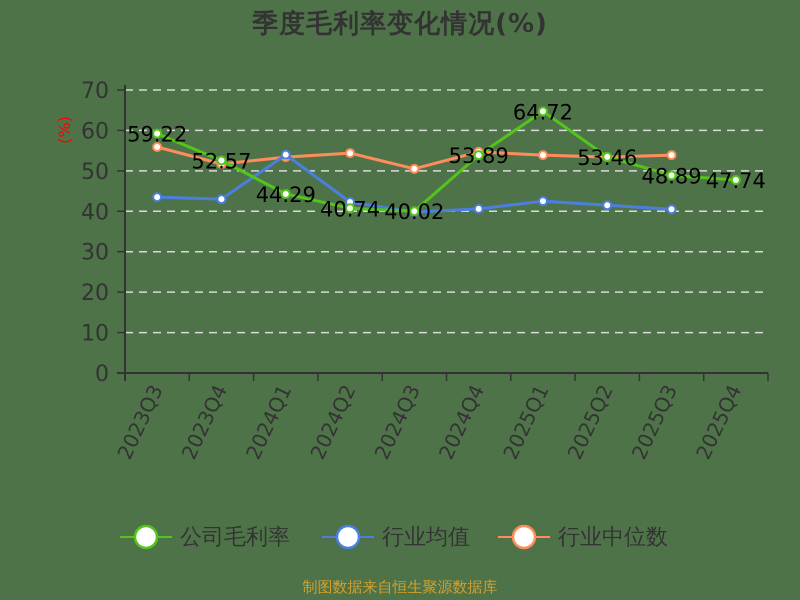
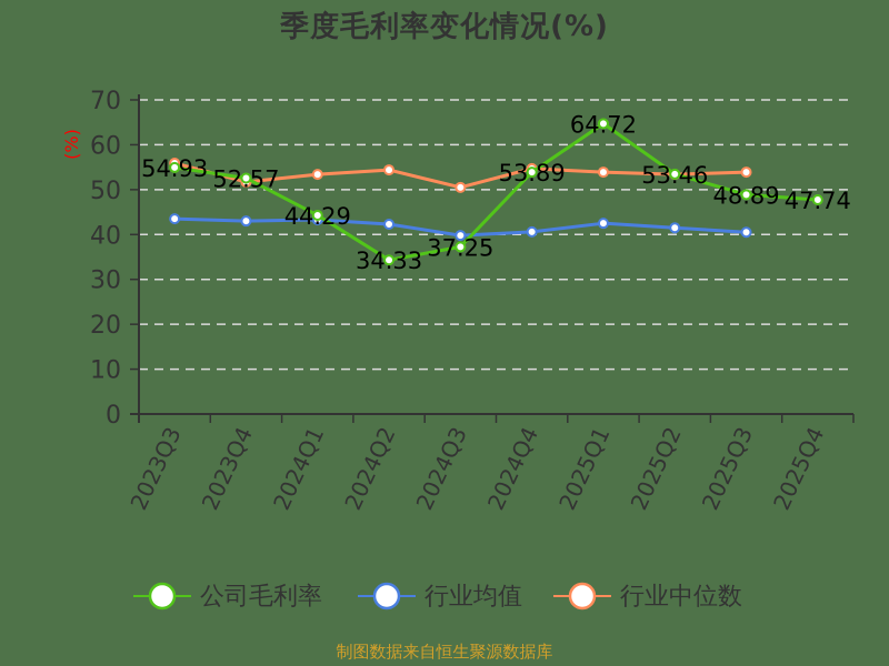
公司毛利率/2023Q3: 59.22 -> 54.93
行业均值/2024Q1: 54 -> 43
公司毛利率/2024Q2: 40.74 -> 34.33
公司毛利率/2024Q3: 40.02 -> 37.25
